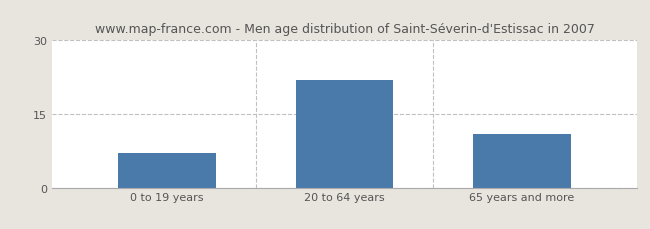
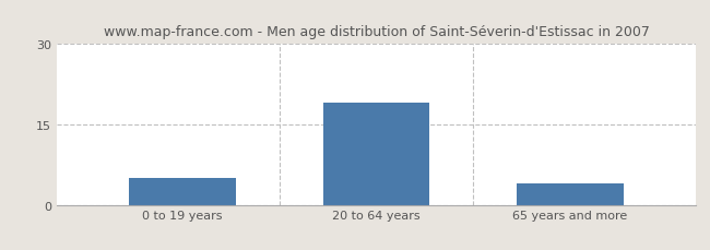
0 to 19 years: 7 -> 5
20 to 64 years: 22 -> 19
65 years and more: 11 -> 4
